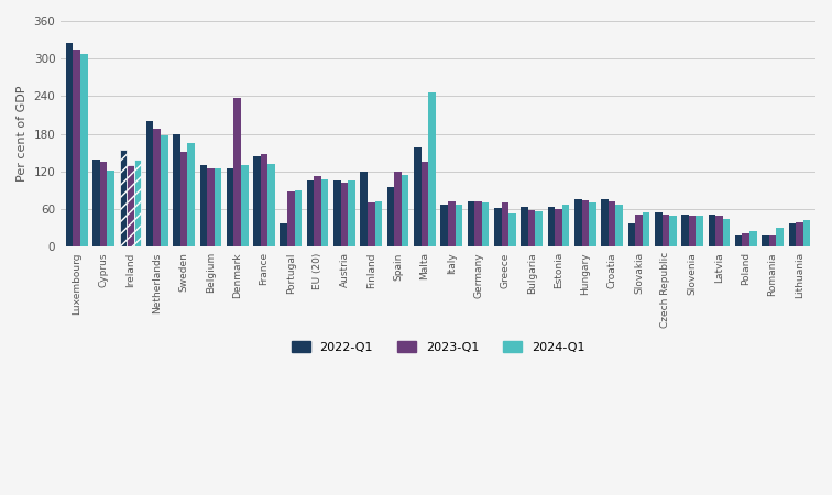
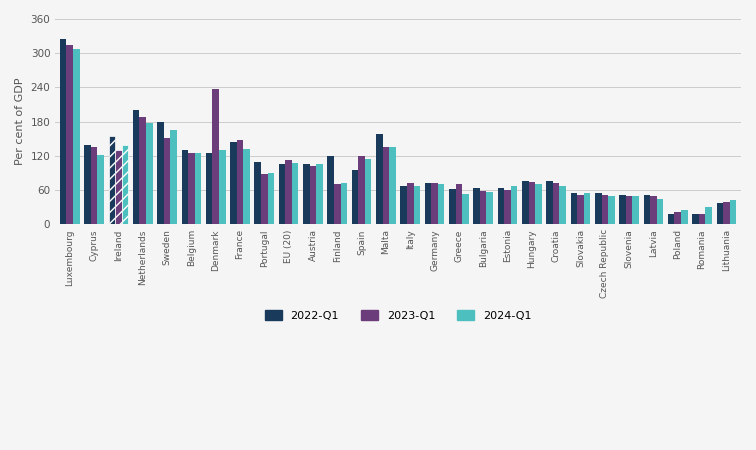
2022-Q1/Portugal: 38 -> 110
2024-Q1/Malta: 246 -> 135
2022-Q1/Slovakia: 38 -> 55
